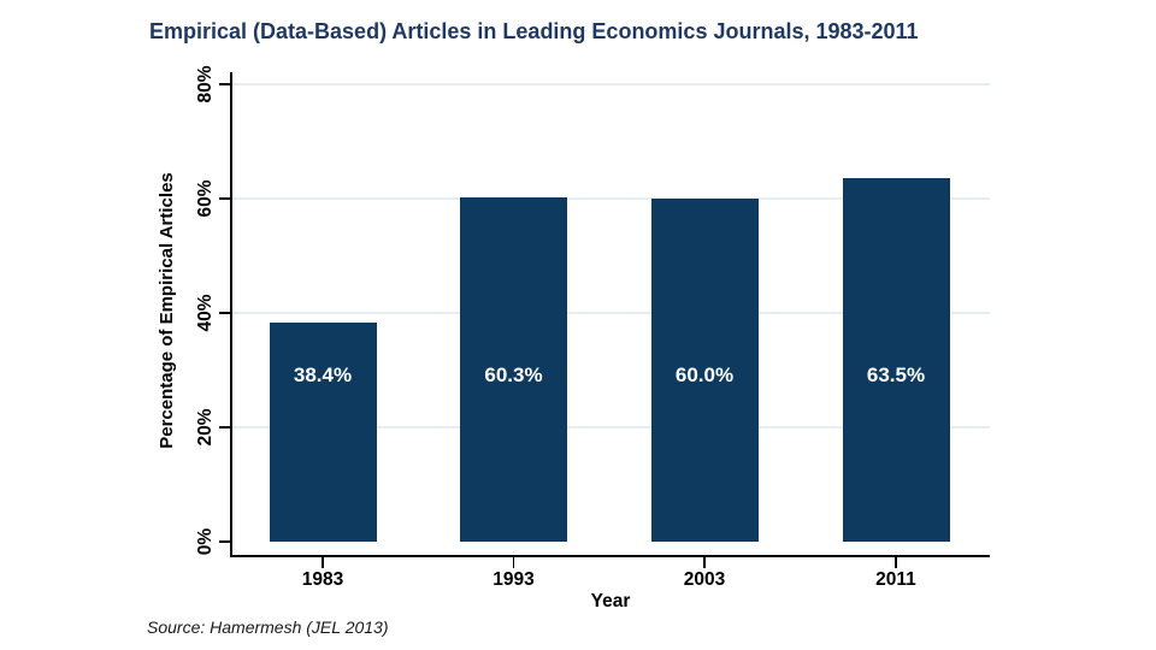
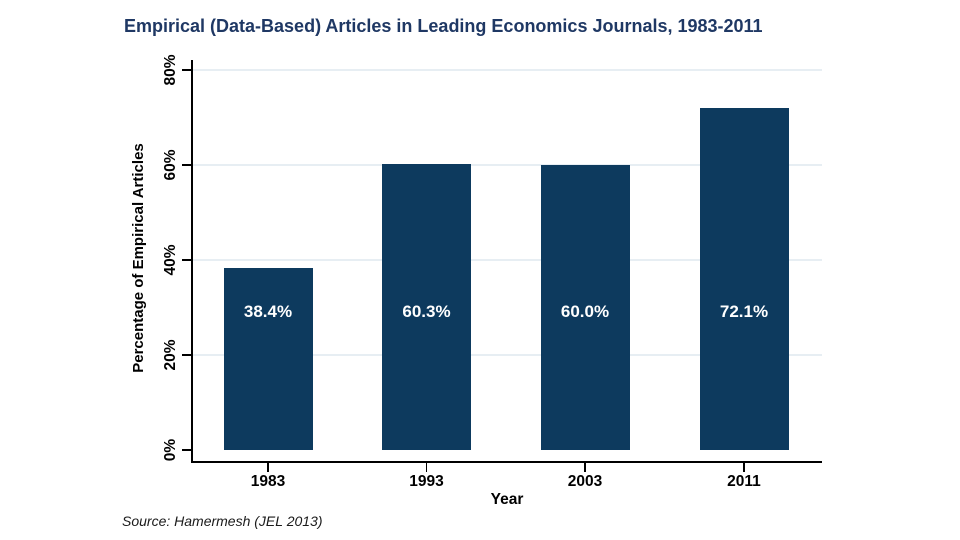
2011: 63.5% -> 72.1%
